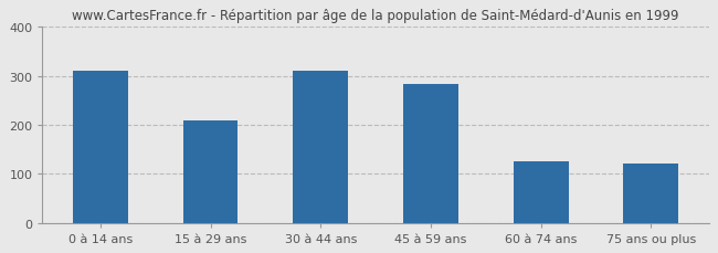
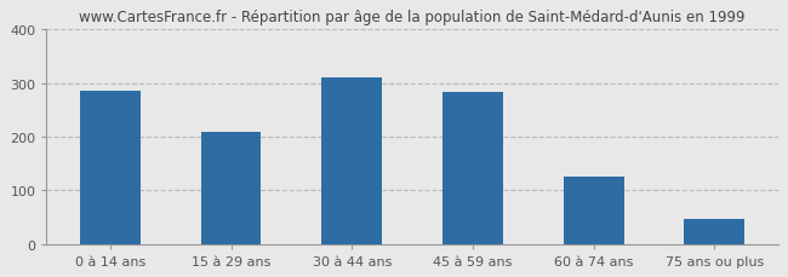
0 à 14 ans: 310 -> 285
75 ans ou plus: 120 -> 46
